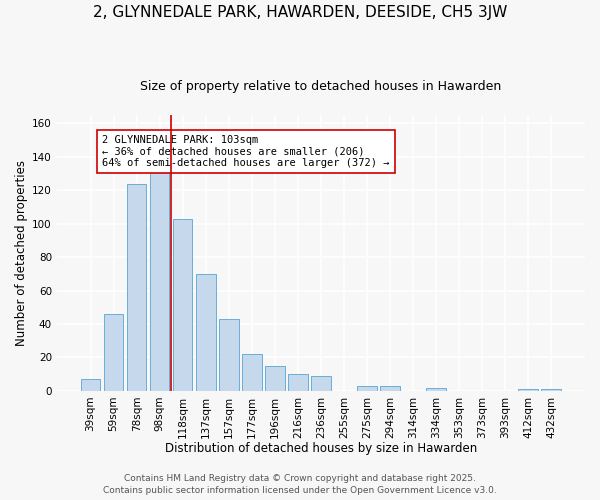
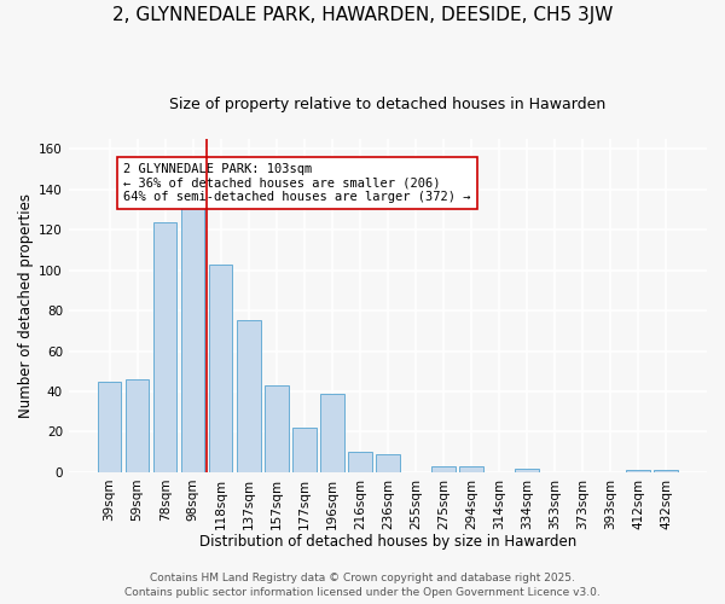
39sqm: 7 -> 45
137sqm: 70 -> 75
196sqm: 15 -> 39
